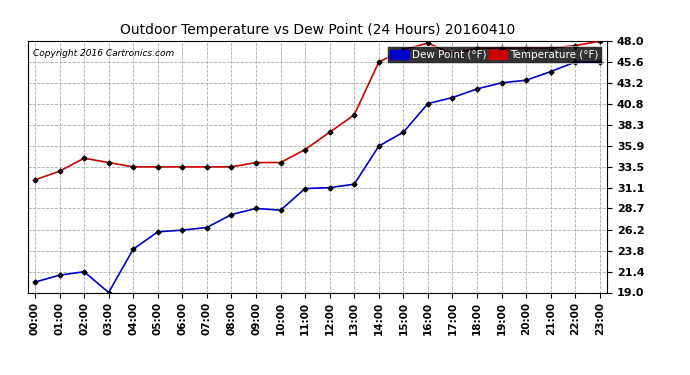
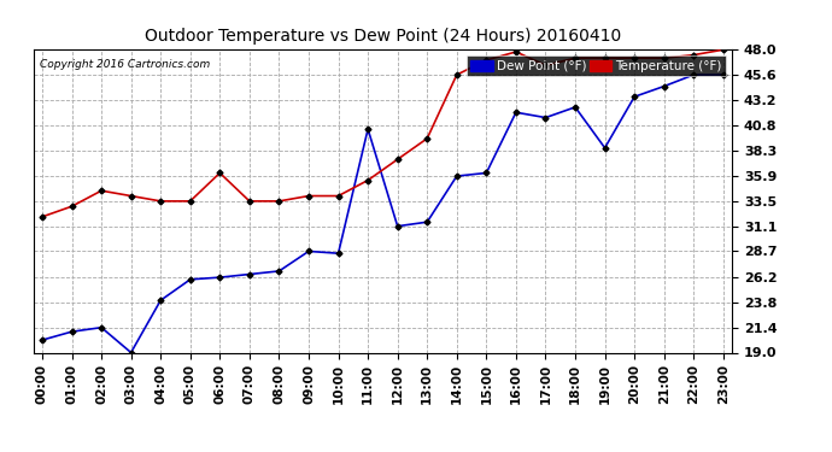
Temperature (°F)/06:00: 33.5 -> 36.2
Dew Point (°F)/08:00: 28.0 -> 26.8
Dew Point (°F)/11:00: 31.0 -> 40.4
Dew Point (°F)/15:00: 37.5 -> 36.2
Dew Point (°F)/16:00: 40.8 -> 42.0
Dew Point (°F)/19:00: 43.2 -> 38.6
